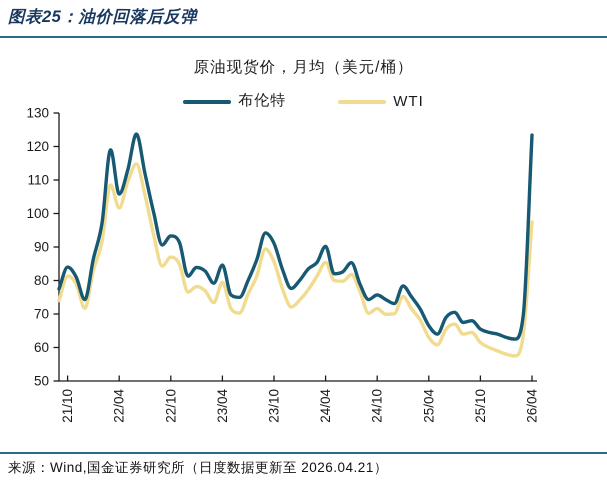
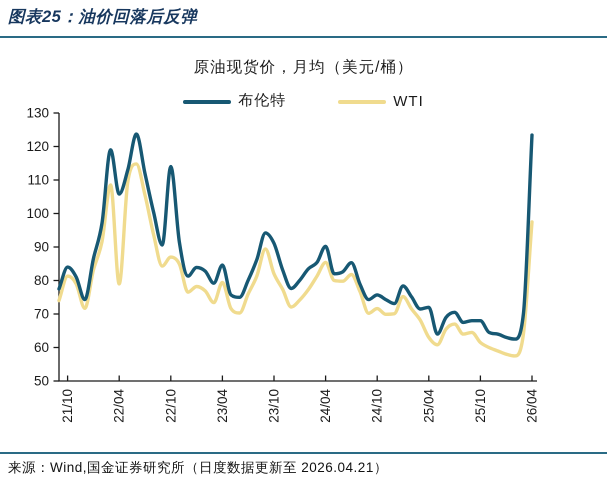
WTI/22/04: 102 -> 79
布伦特/22/10: 93 -> 114
WTI/23/10: 86 -> 82
布伦特/25/04: 66 -> 72
布伦特/25/10: 66 -> 68
